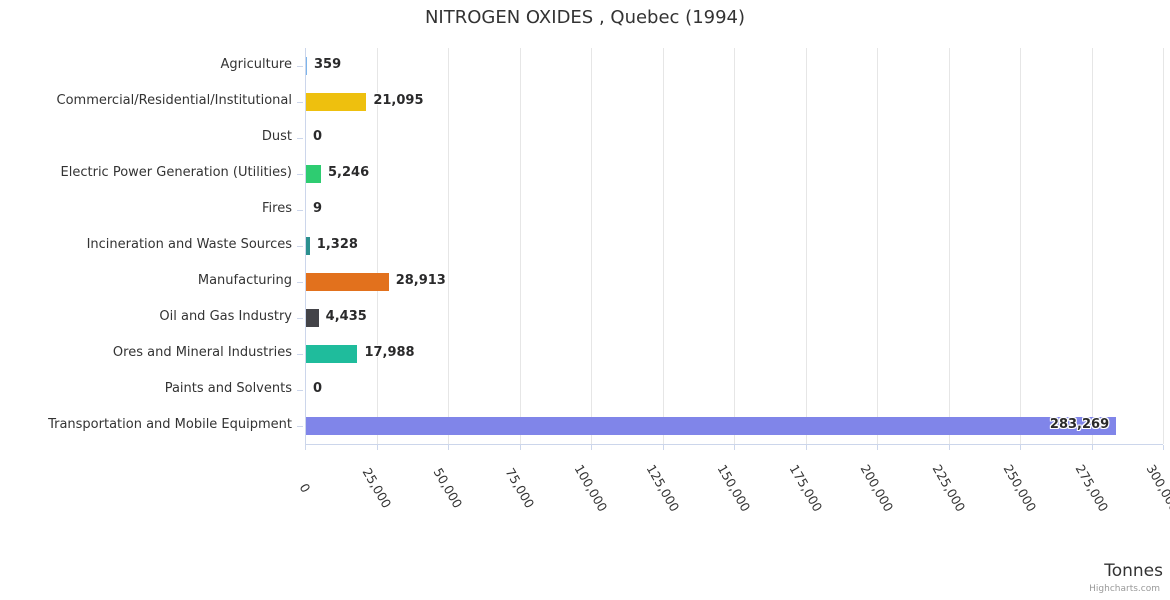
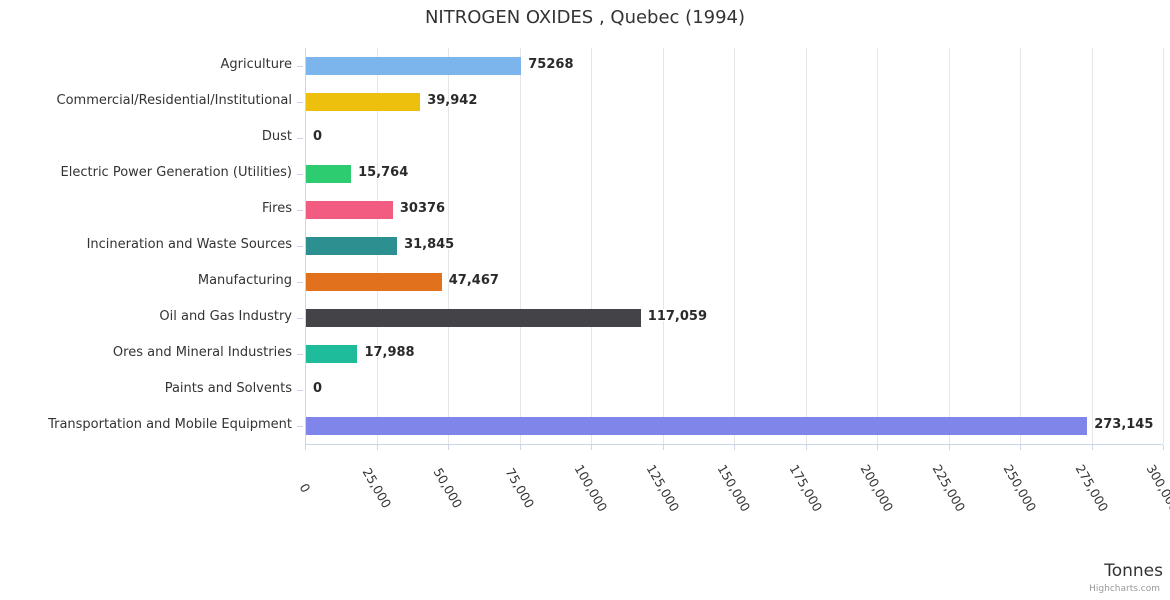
Agriculture: 359 -> 75268
Commercial/Residential/Institutional: 21,095 -> 39,942
Electric Power Generation (Utilities): 5,246 -> 15,764
Fires: 9 -> 30376
Incineration and Waste Sources: 1,328 -> 31,845
Manufacturing: 28,913 -> 47,467
Oil and Gas Industry: 4,435 -> 117,059
Transportation and Mobile Equipment: 283,269 -> 273,145
